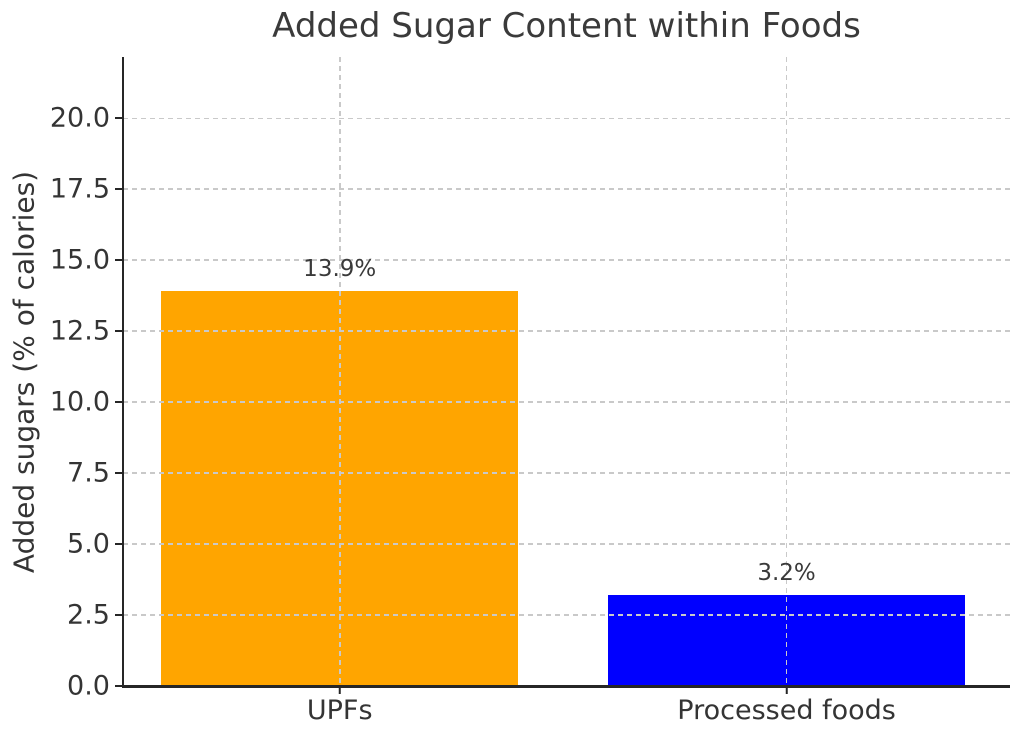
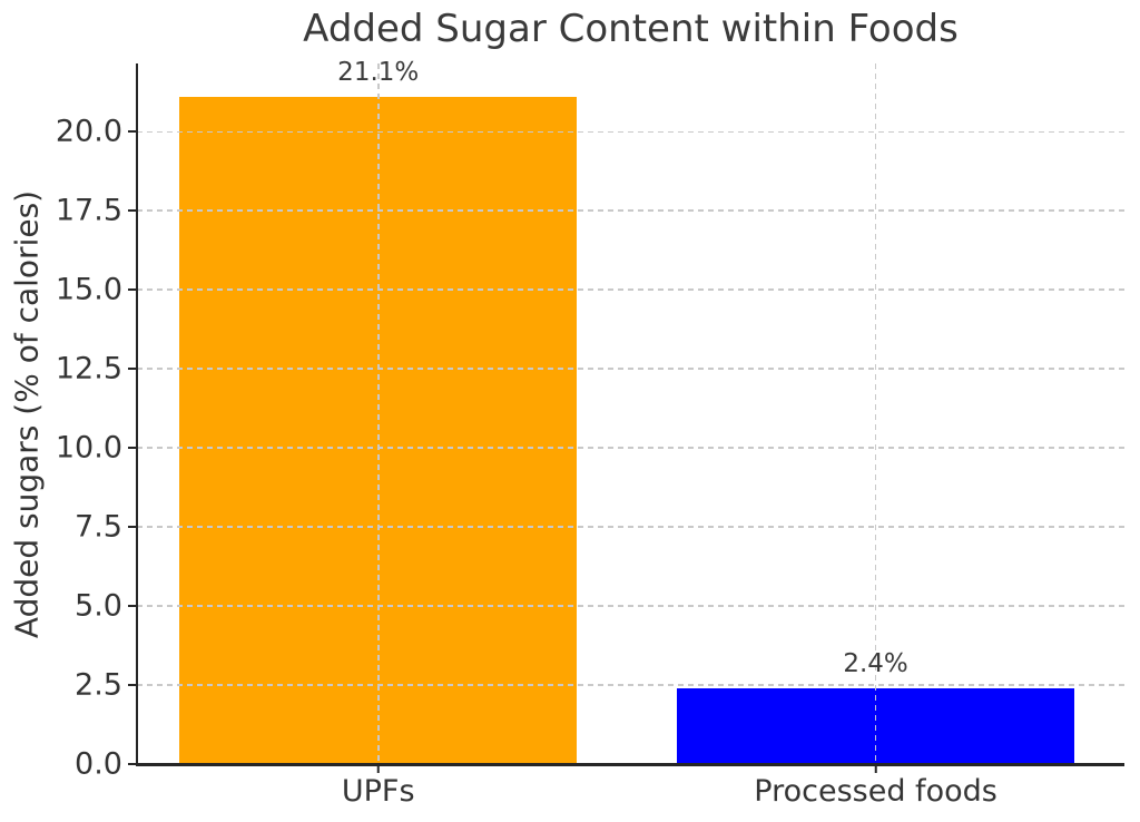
UPFs: 13.9% -> 21.1%
Processed foods: 3.2% -> 2.4%
